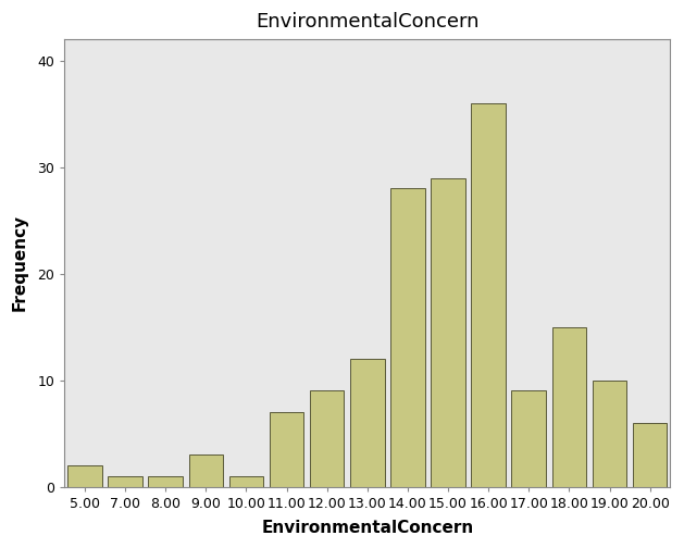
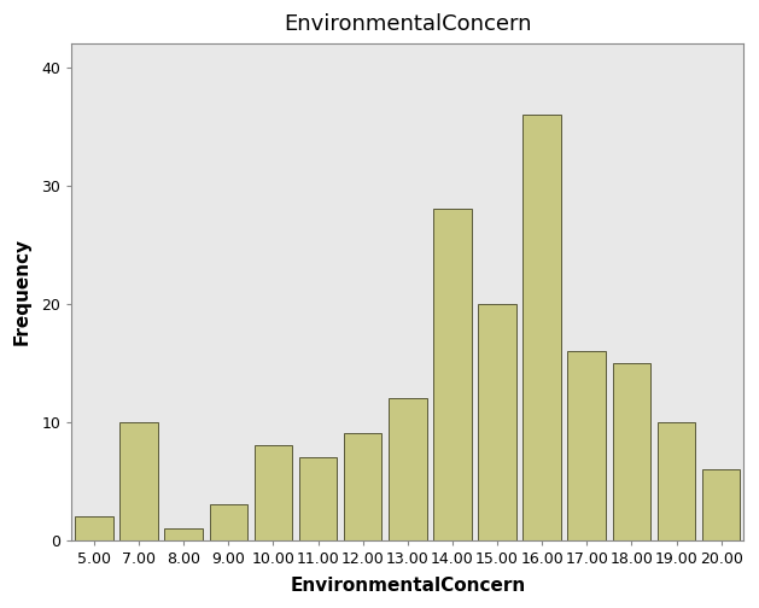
7.00: 1 -> 10
10.00: 1 -> 8
15.00: 29 -> 20
17.00: 9 -> 16
